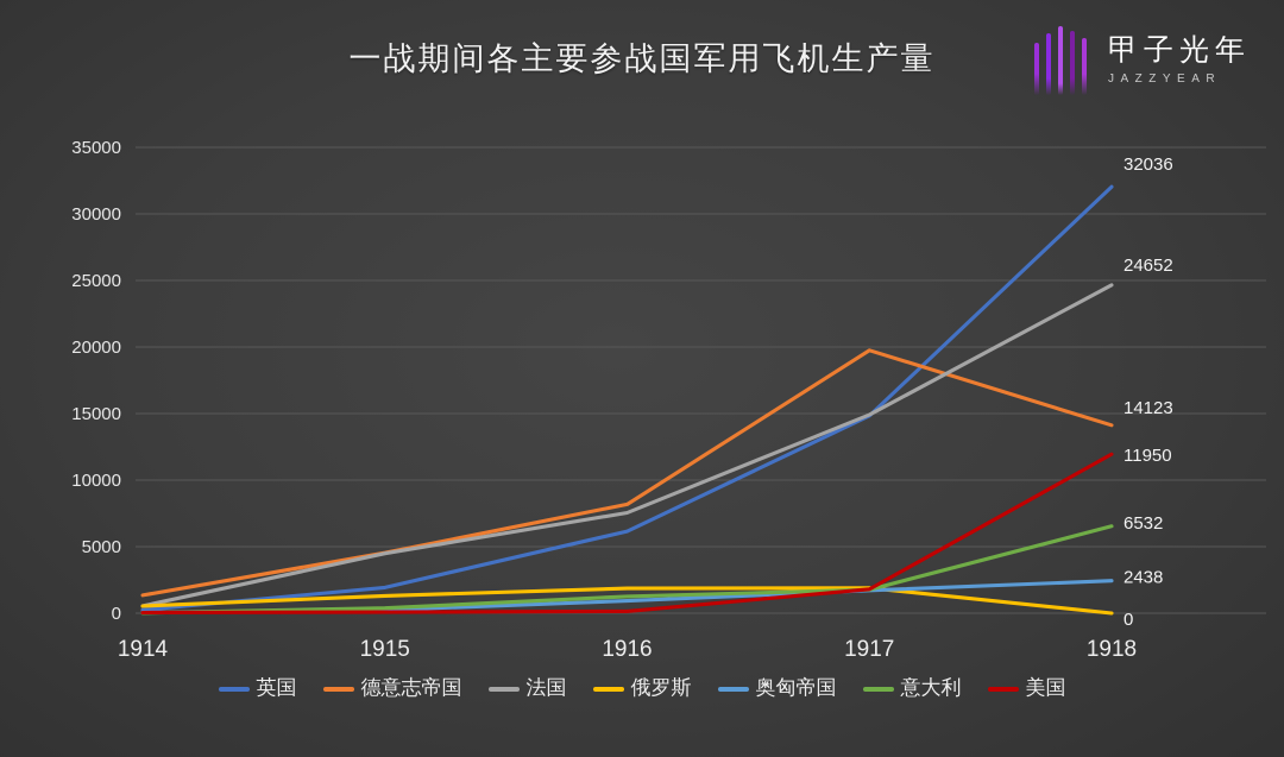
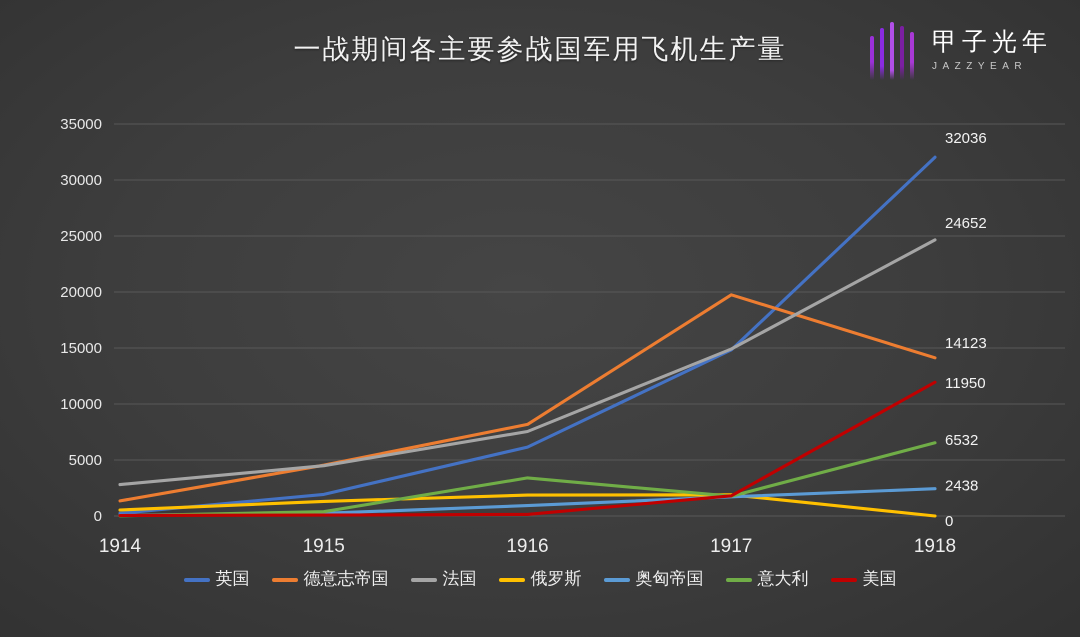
法国/1914: 500 -> 2800
意大利/1916: 1300 -> 3400
